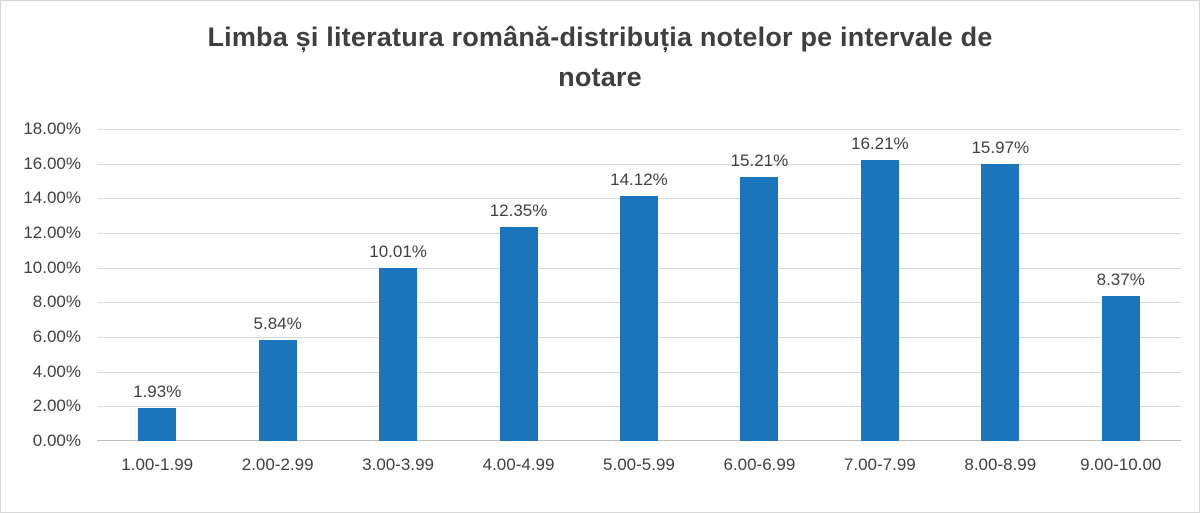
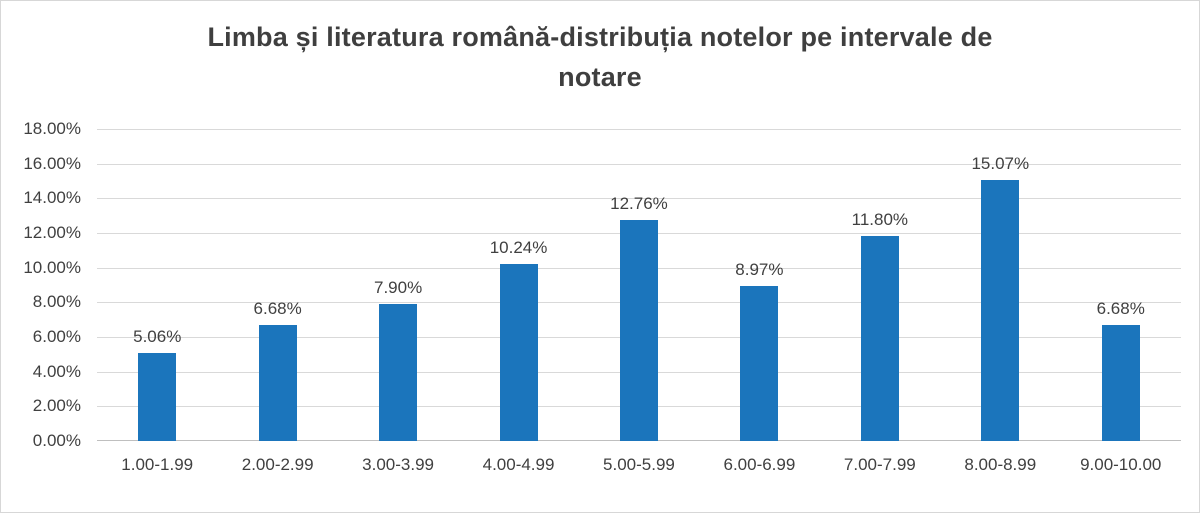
1.00-1.99: 1.93% -> 5.06%
2.00-2.99: 5.84% -> 6.68%
3.00-3.99: 10.01% -> 7.90%
4.00-4.99: 12.35% -> 10.24%
5.00-5.99: 14.12% -> 12.76%
6.00-6.99: 15.21% -> 8.97%
7.00-7.99: 16.21% -> 11.80%
8.00-8.99: 15.97% -> 15.07%
9.00-10.00: 8.37% -> 6.68%
